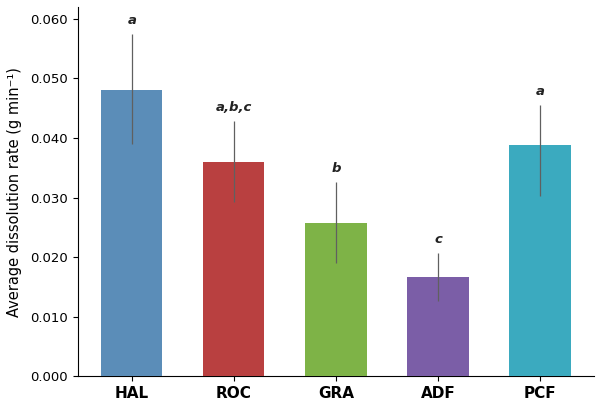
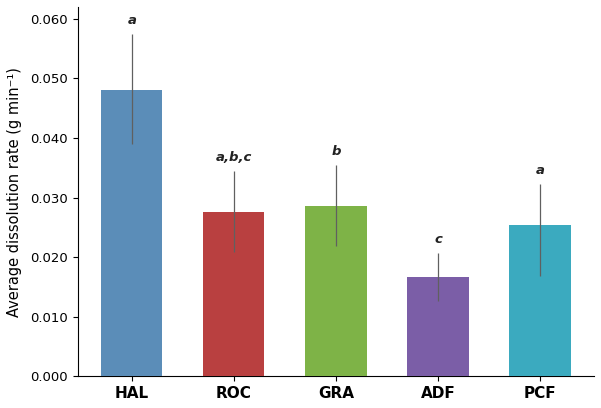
ROC: 0.0360 -> 0.0276
GRA: 0.0258 -> 0.0286
PCF: 0.0388 -> 0.0254
